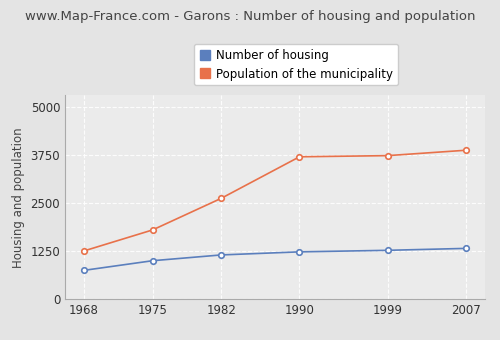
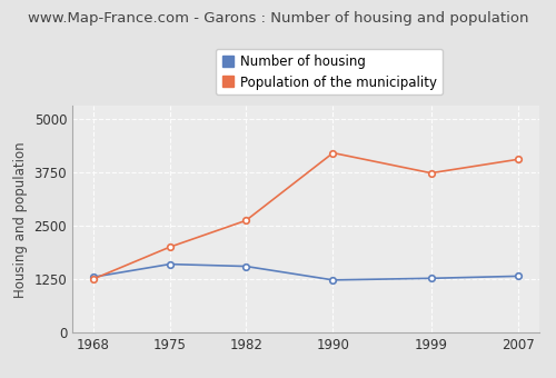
Number of housing/1968: 750 -> 1300
Number of housing/1975: 1000 -> 1600
Population of the municipality/1975: 1800 -> 2000
Number of housing/1982: 1150 -> 1550
Population of the municipality/1990: 3700 -> 4200
Population of the municipality/2007: 3870 -> 4050
